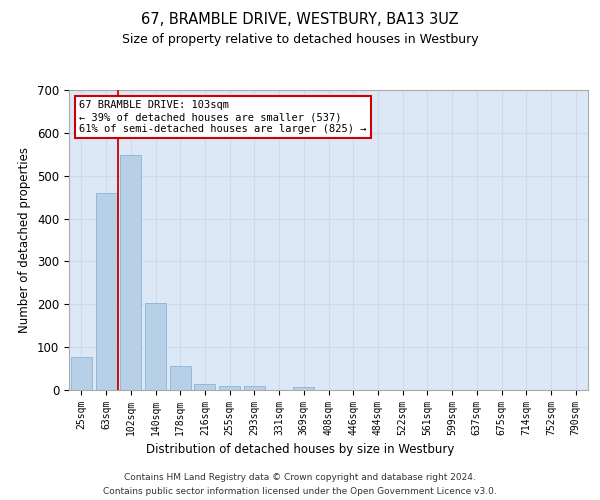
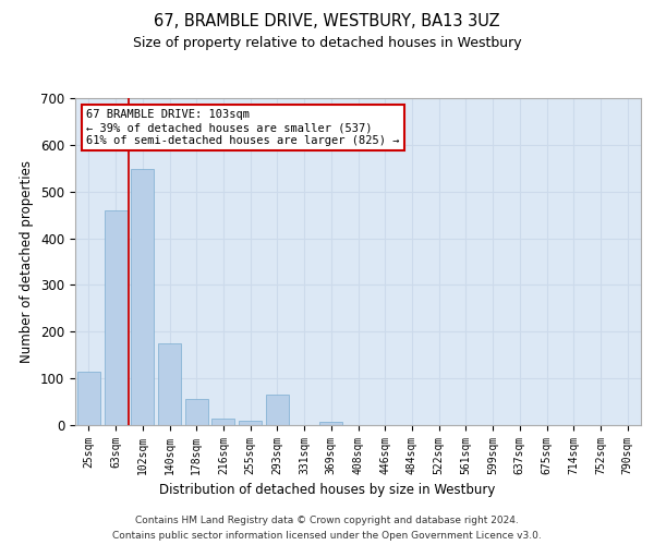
25sqm: 78 -> 115
140sqm: 203 -> 175
293sqm: 10 -> 65
